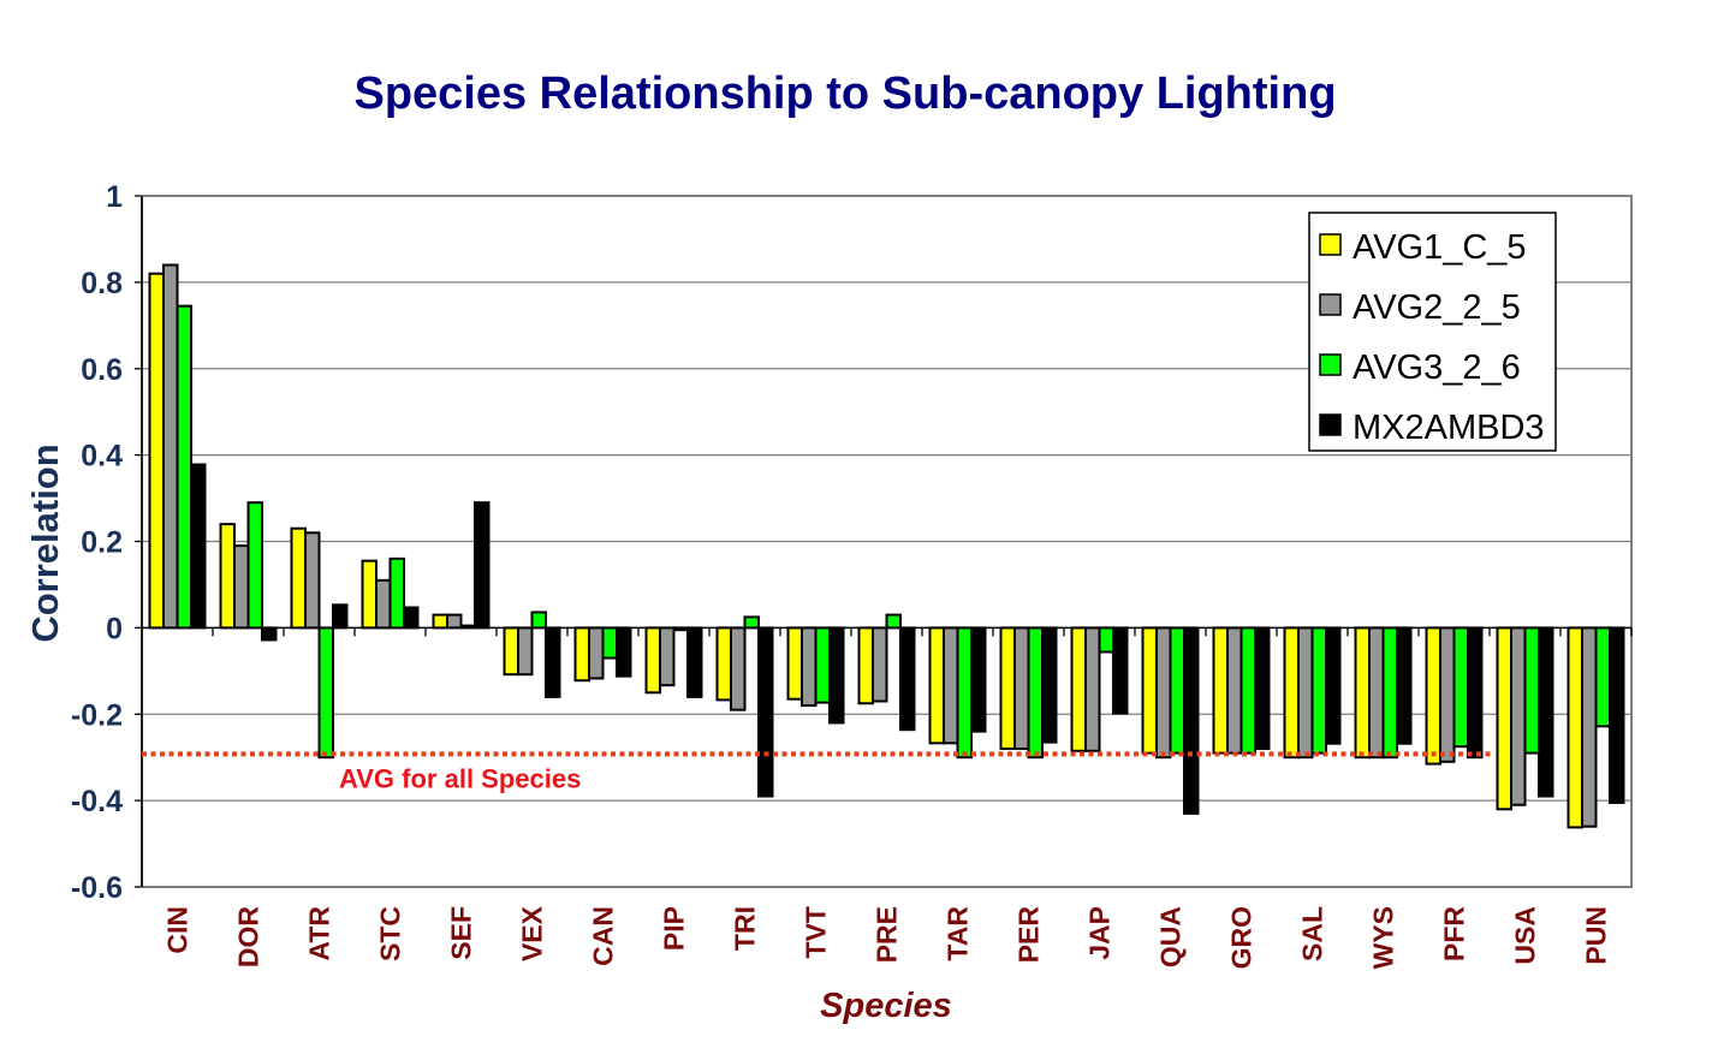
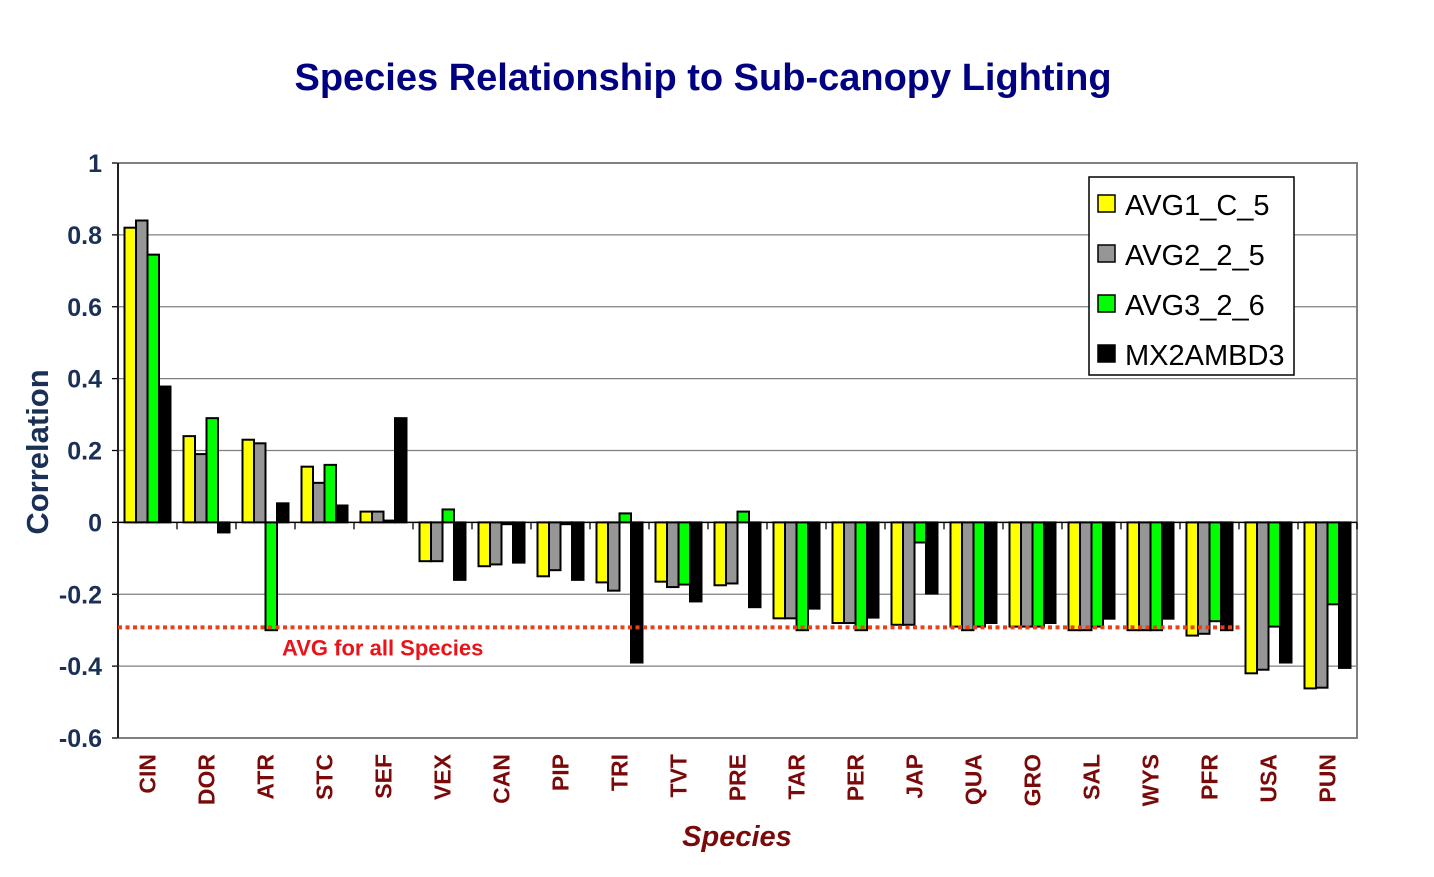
AVG3_2_6/CAN: -0.07 -> -0.01
MX2AMBD3/QUA: -0.43 -> -0.28
